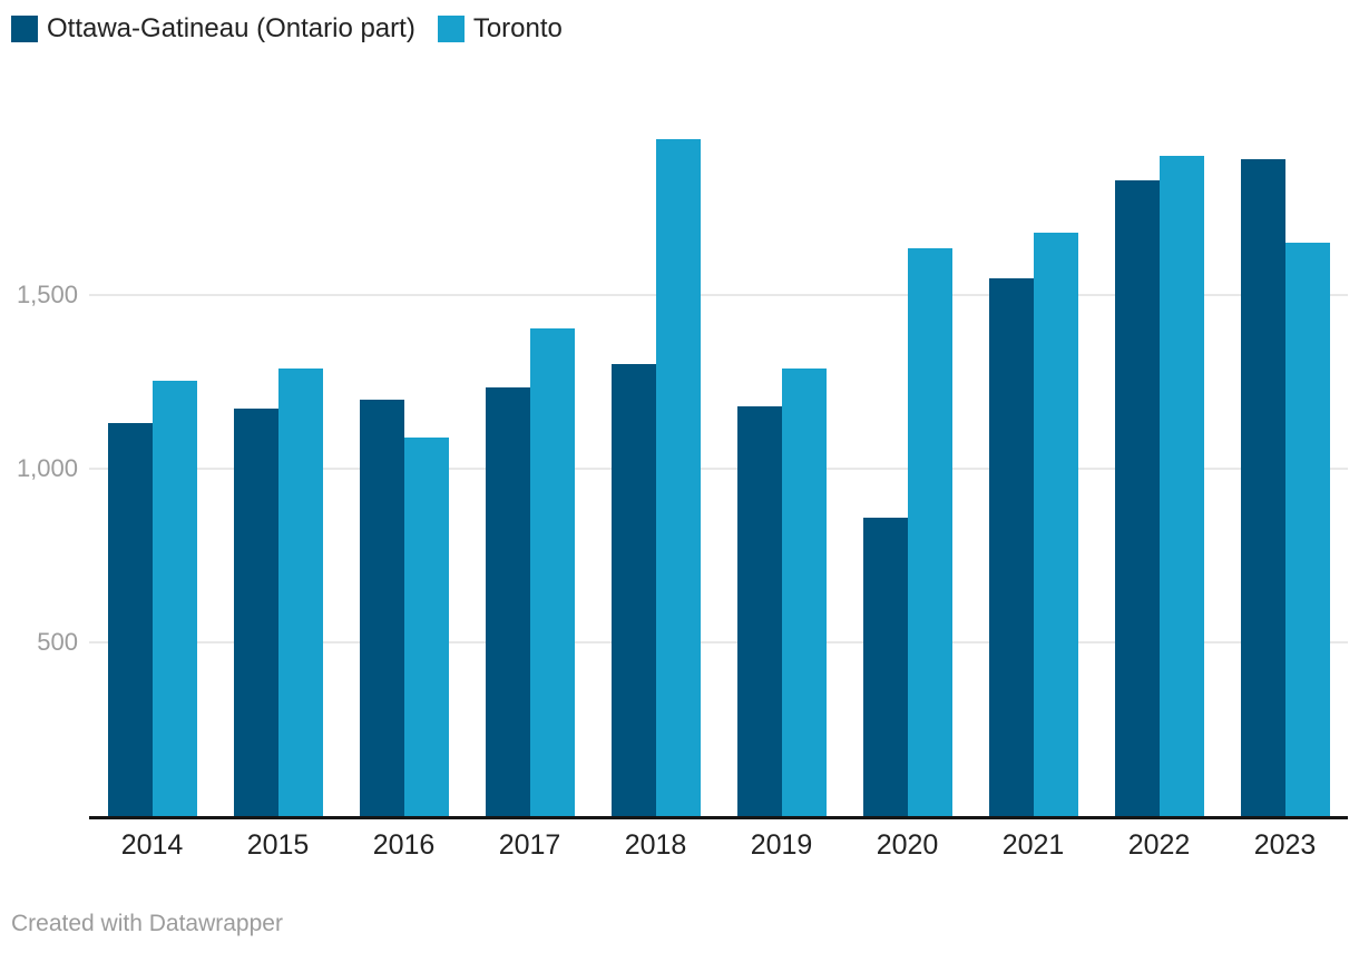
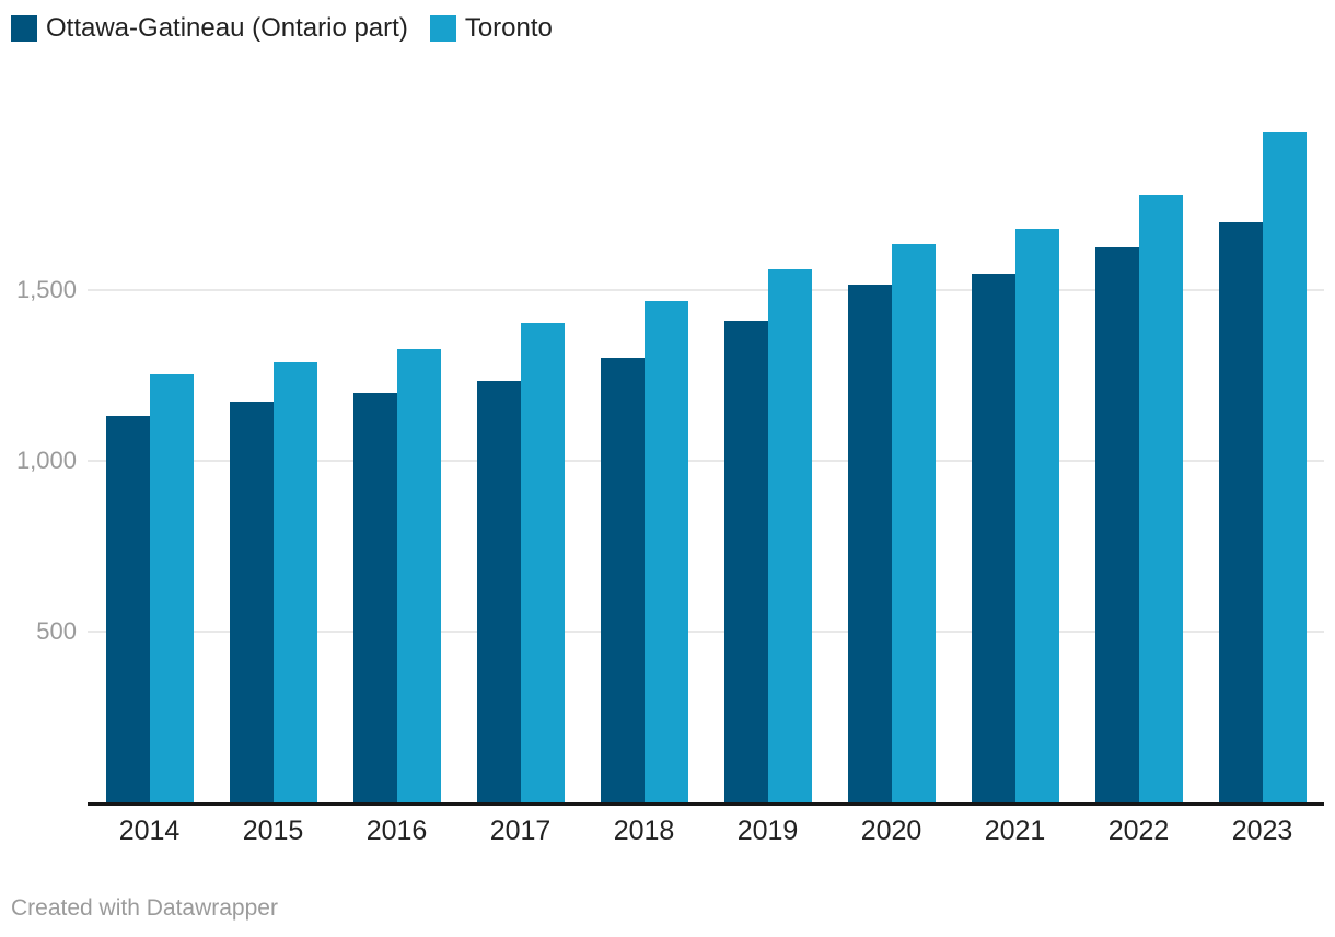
Toronto/2016: 1090 -> 1330
Toronto/2018: 1950 -> 1470
Ottawa-Gatineau (Ontario part)/2019: 1180 -> 1410
Toronto/2019: 1290 -> 1560
Ottawa-Gatineau (Ontario part)/2020: 860 -> 1520
Ottawa-Gatineau (Ontario part)/2022: 1830 -> 1620
Toronto/2022: 1900 -> 1780
Ottawa-Gatineau (Ontario part)/2023: 1890 -> 1700
Toronto/2023: 1650 -> 1960
